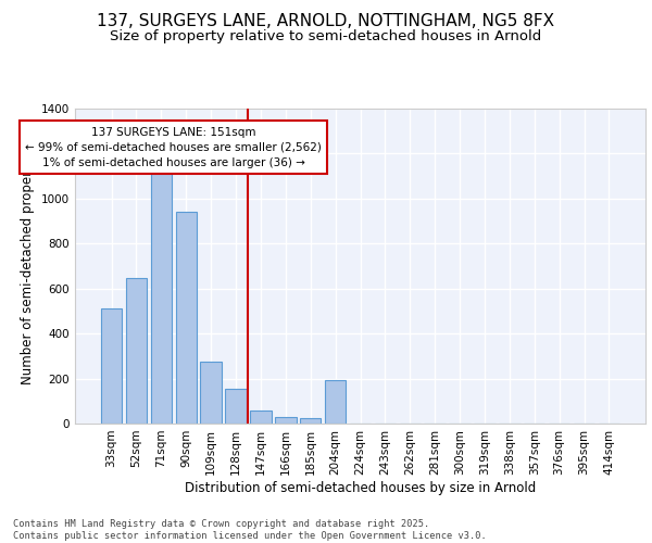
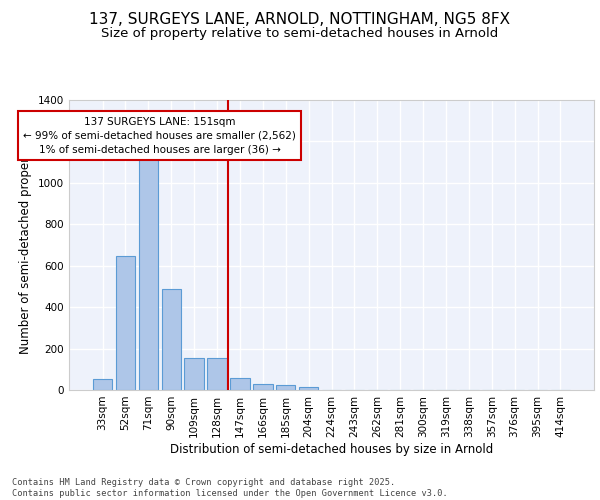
33sqm: 510 -> 55
90sqm: 940 -> 490
109sqm: 275 -> 155
204sqm: 195 -> 15
